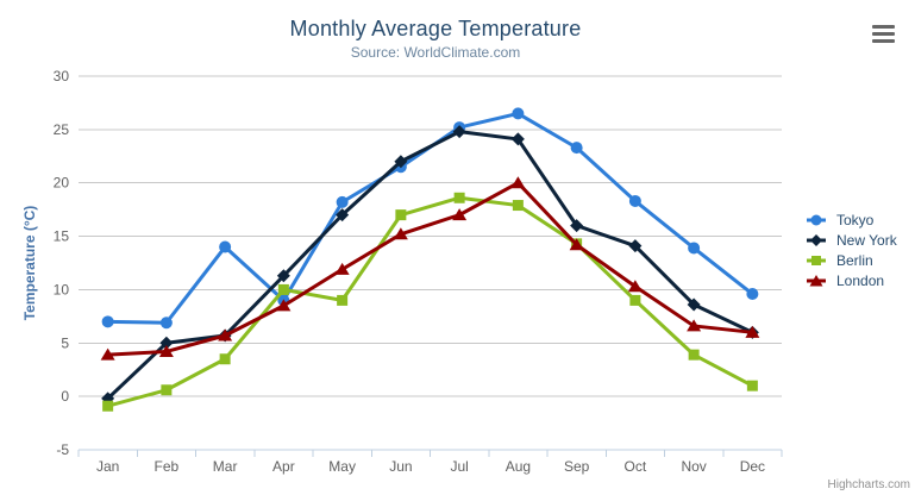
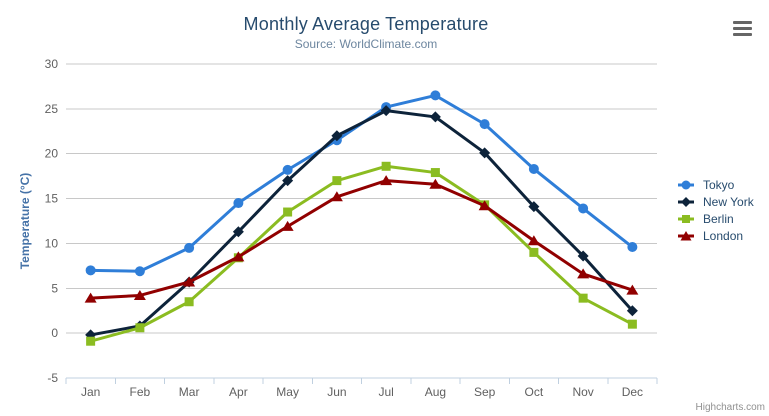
New York/Feb: 5 -> 1
Tokyo/Mar: 14 -> 10
Tokyo/Apr: 9 -> 14
Berlin/Apr: 10 -> 8
Berlin/May: 9 -> 14
London/Aug: 20 -> 17
New York/Sep: 16 -> 20
New York/Dec: 6 -> 2
London/Dec: 6 -> 5
